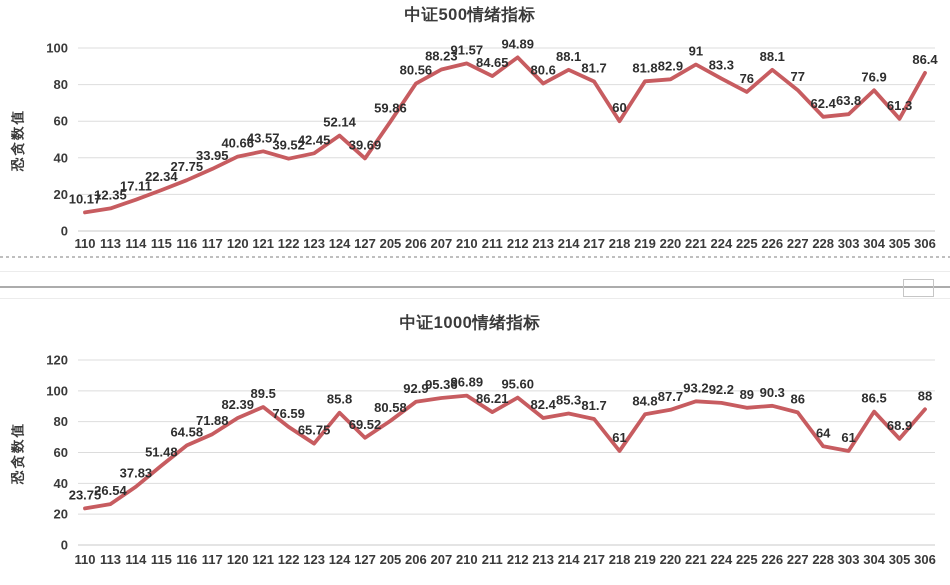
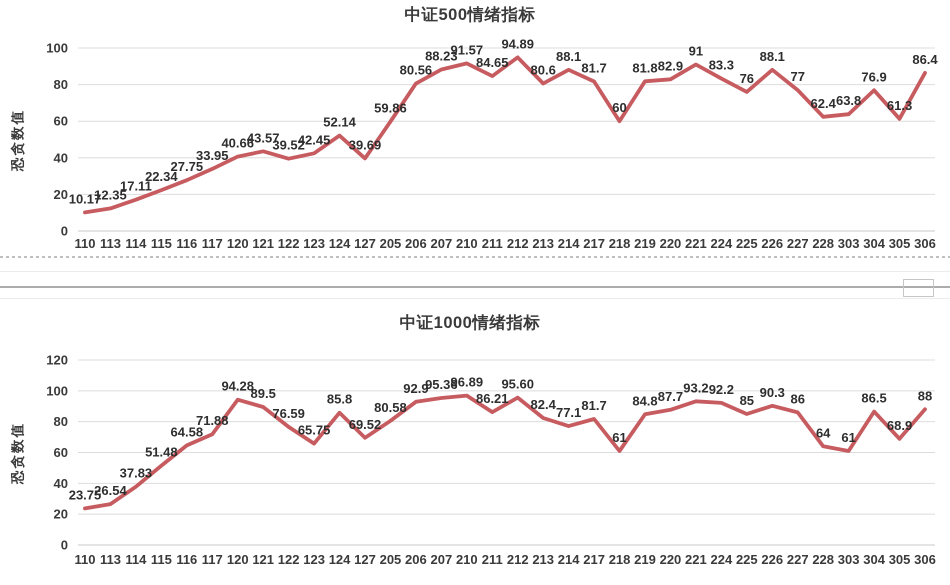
中证1000情绪指标/120: 82.39 -> 94.28
中证1000情绪指标/214: 85.3 -> 77.1
中证1000情绪指标/225: 89 -> 85
